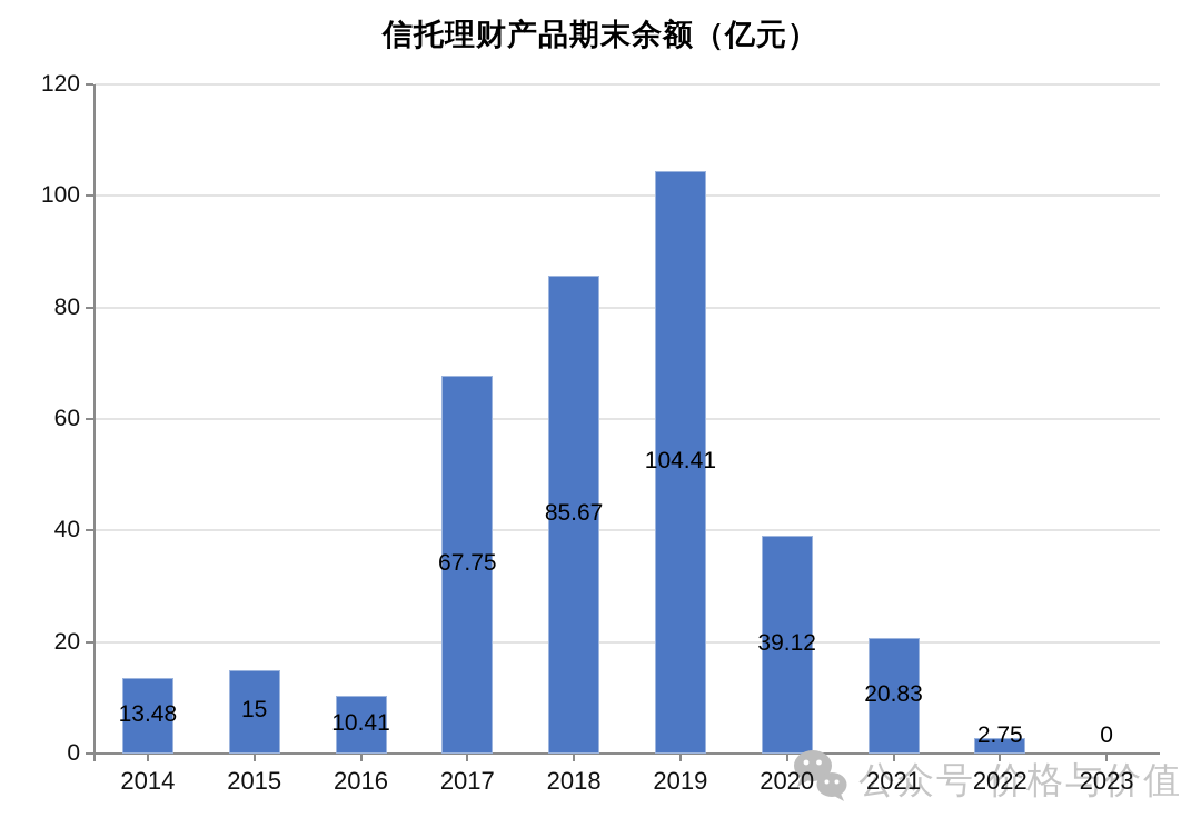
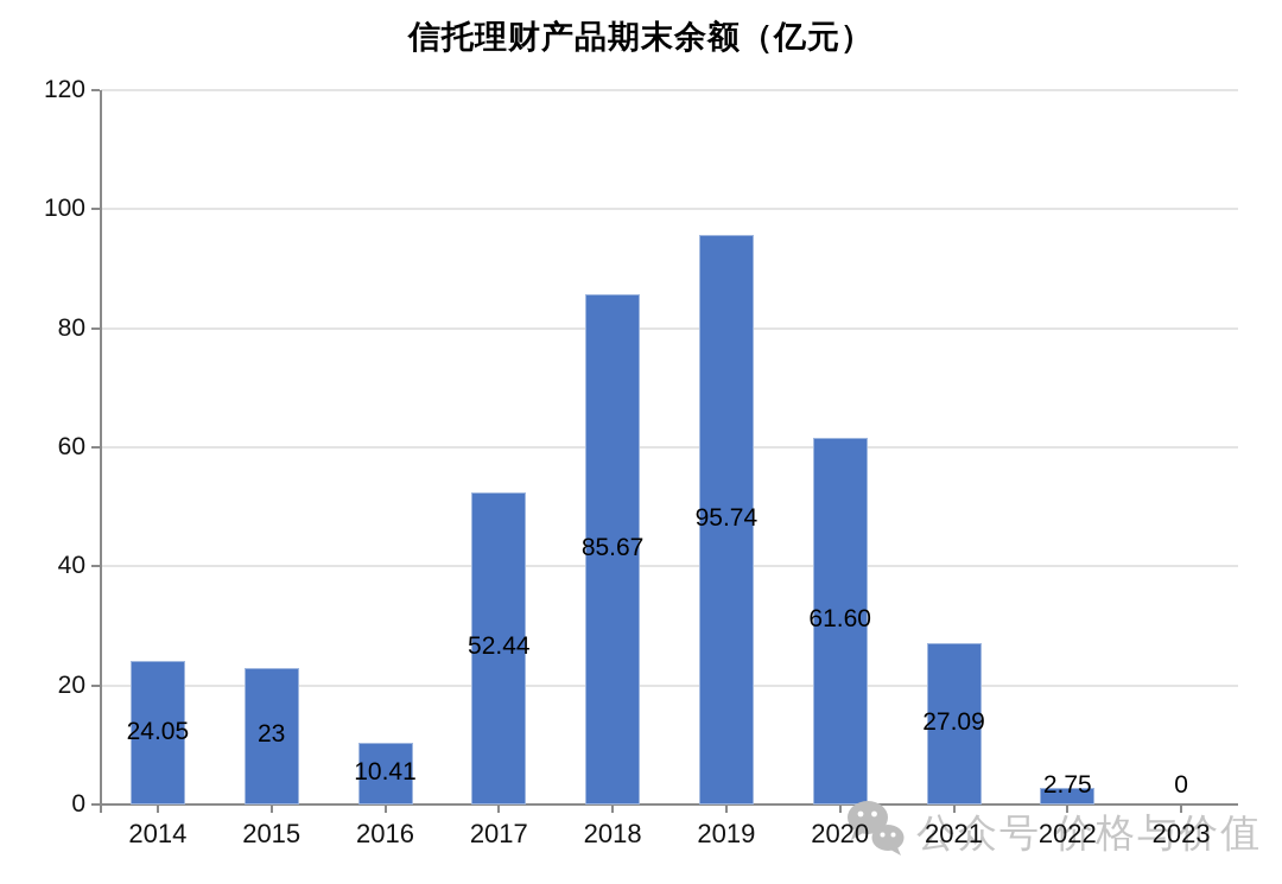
2014: 13.48 -> 24.05
2015: 15 -> 23
2017: 67.75 -> 52.44
2019: 104.41 -> 95.74
2020: 39.12 -> 61.60
2021: 20.83 -> 27.09
